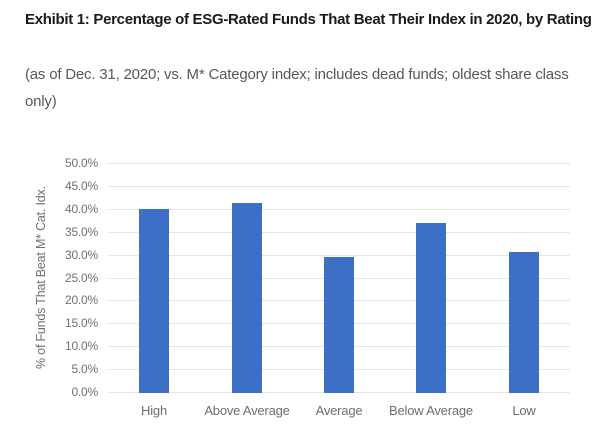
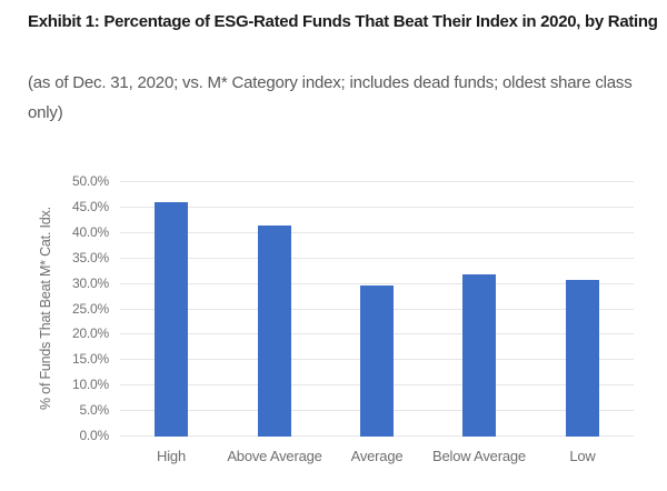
High: 40% -> 46%
Below Average: 37% -> 32%
